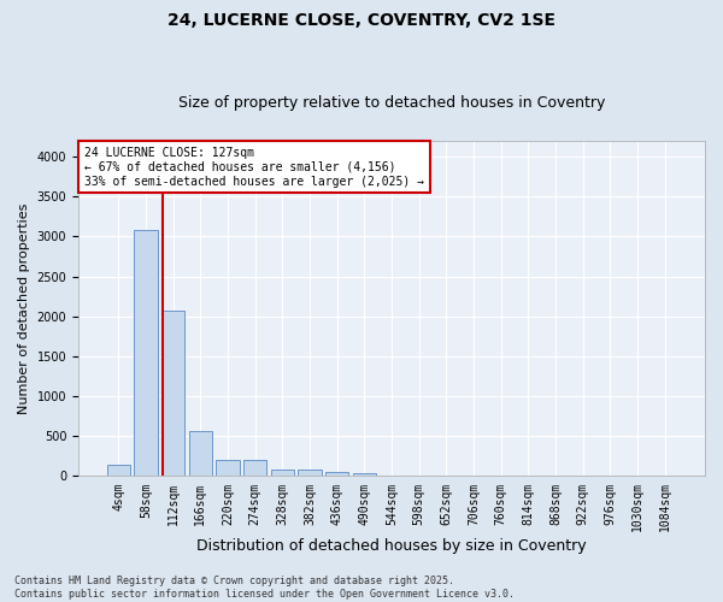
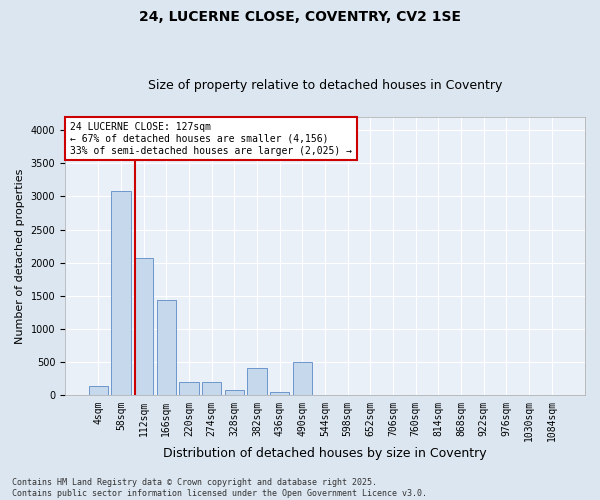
166sqm: 570 -> 1440
382sqm: 80 -> 420
490sqm: 30 -> 500
